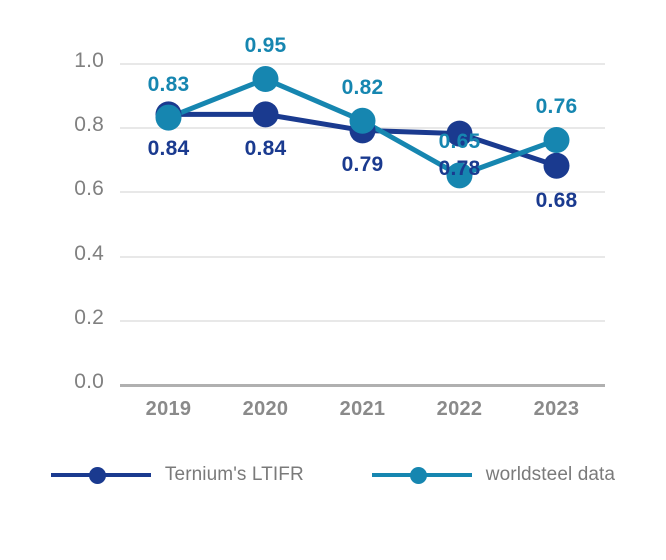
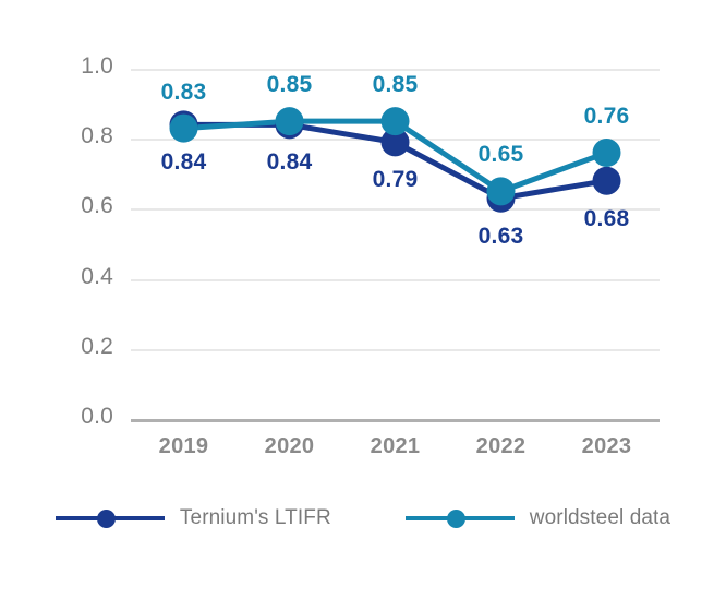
worldsteel data/2020: 0.95 -> 0.85
worldsteel data/2021: 0.82 -> 0.85
Ternium's LTIFR/2022: 0.78 -> 0.63
